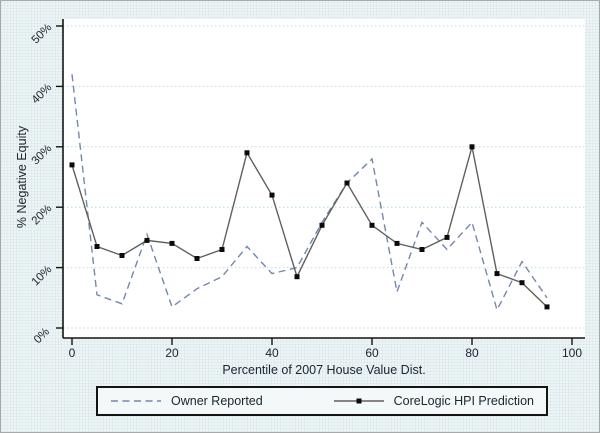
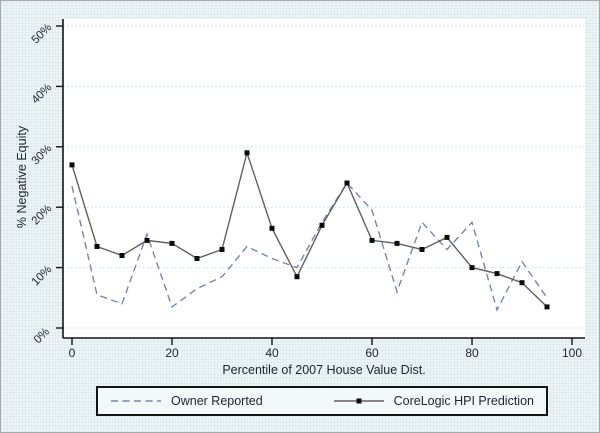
Owner Reported/0: 42% -> 24%
Owner Reported/40: 9% -> 12%
CoreLogic HPI Prediction/40: 22% -> 16%
Owner Reported/60: 28% -> 20%
CoreLogic HPI Prediction/60: 17% -> 14%
CoreLogic HPI Prediction/80: 30% -> 10%
